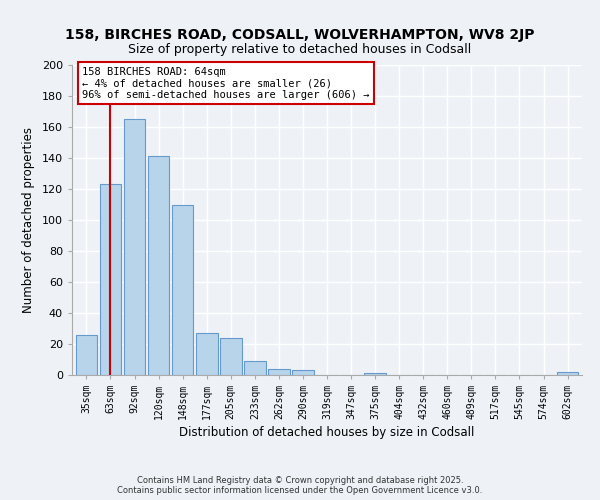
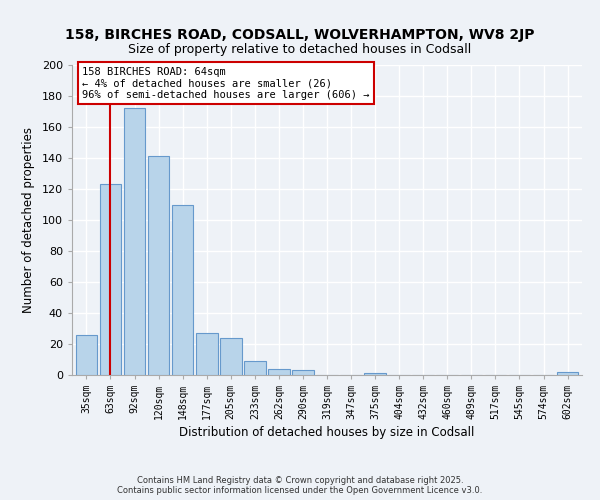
92sqm: 165 -> 172
